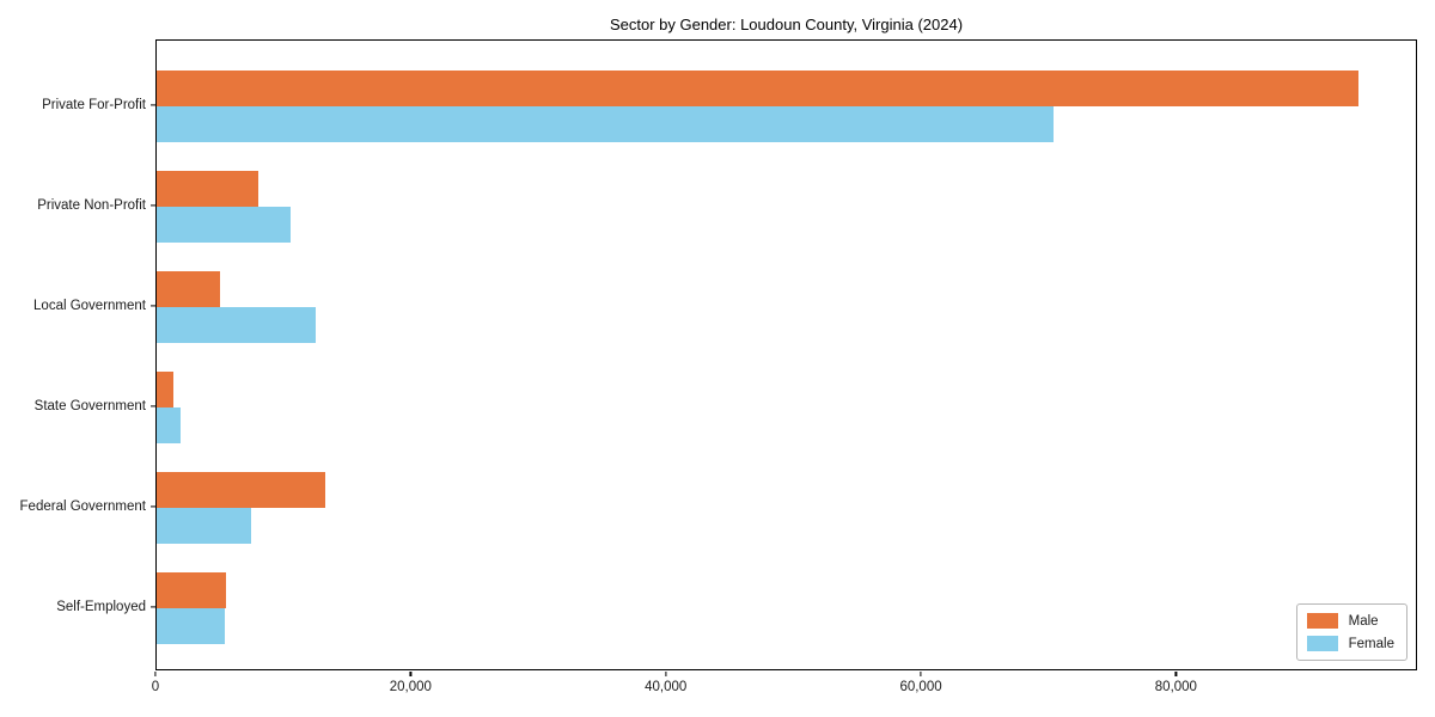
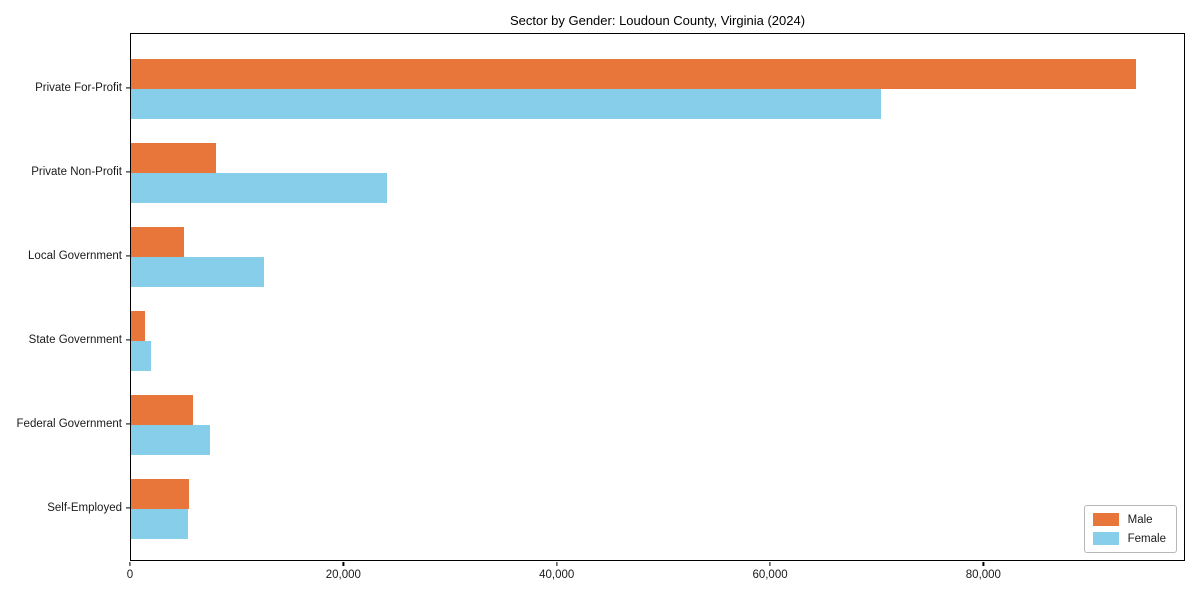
Female/Private Non-Profit: 10500 -> 24000
Male/Federal Government: 13200 -> 5800
